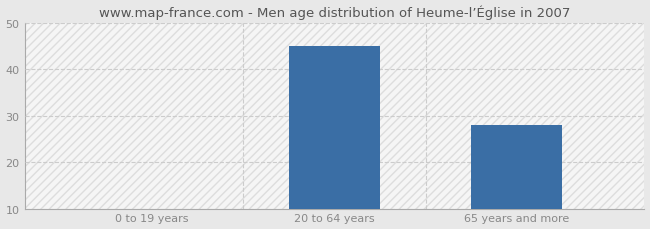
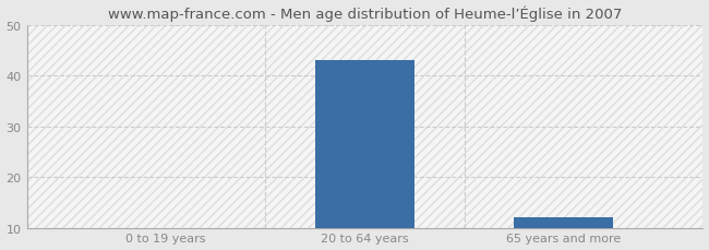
20 to 64 years: 45 -> 43
65 years and more: 28 -> 12
